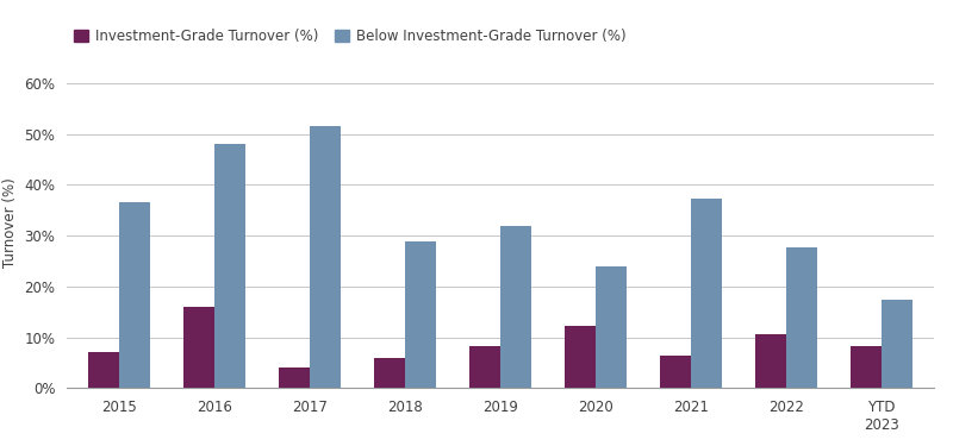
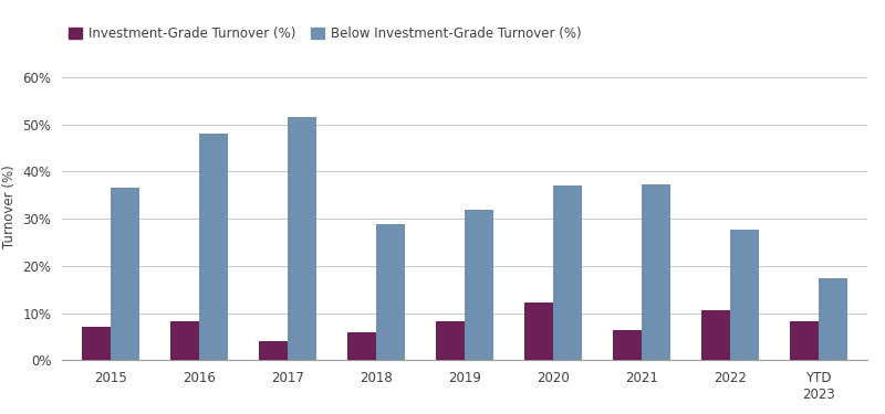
Investment-Grade Turnover (%)/2016: 16.0% -> 8.2%
Below Investment-Grade Turnover (%)/2020: 24.0% -> 37.0%
